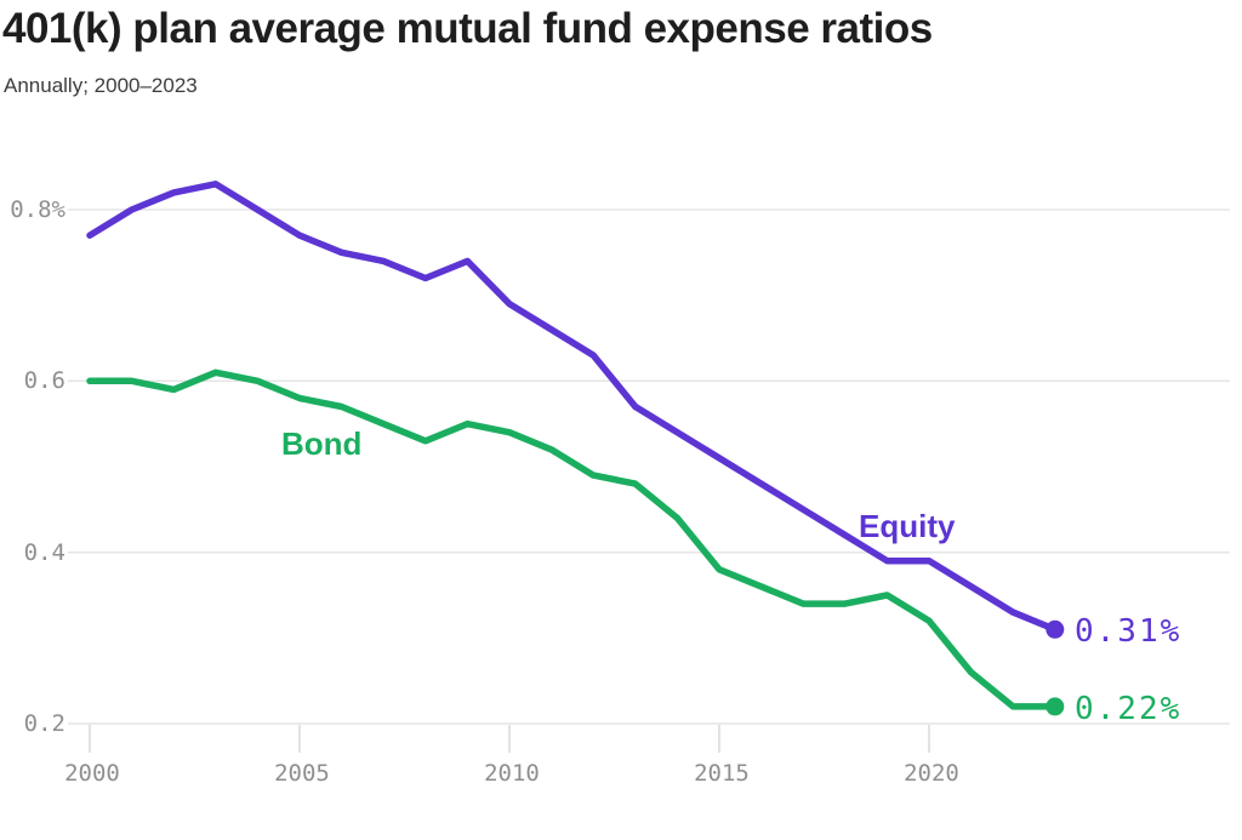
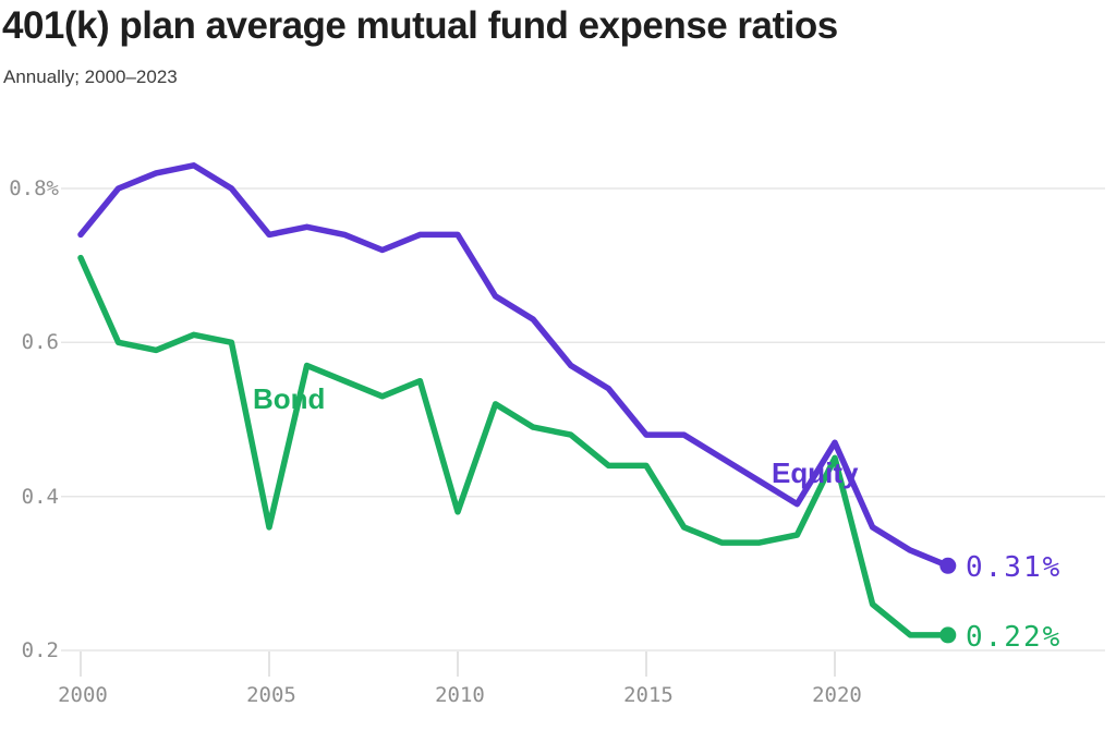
Equity/2000: 0.77% -> 0.74%
Bond/2000: 0.60% -> 0.71%
Equity/2005: 0.77% -> 0.74%
Bond/2005: 0.58% -> 0.36%
Equity/2010: 0.69% -> 0.74%
Bond/2010: 0.54% -> 0.38%
Equity/2015: 0.51% -> 0.48%
Bond/2015: 0.38% -> 0.44%
Equity/2020: 0.39% -> 0.47%
Bond/2020: 0.32% -> 0.45%
